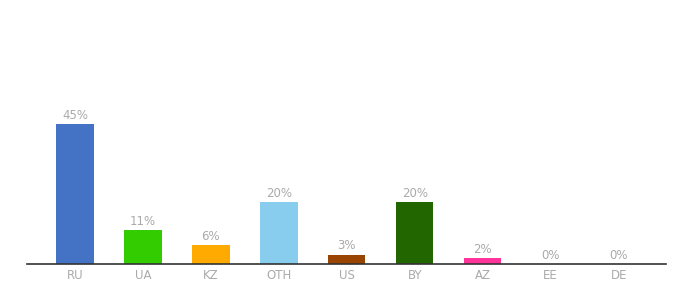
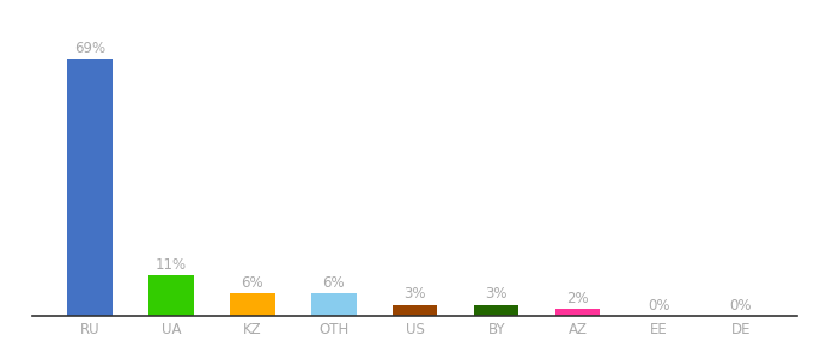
RU: 45% -> 69%
OTH: 20% -> 6%
BY: 20% -> 3%
